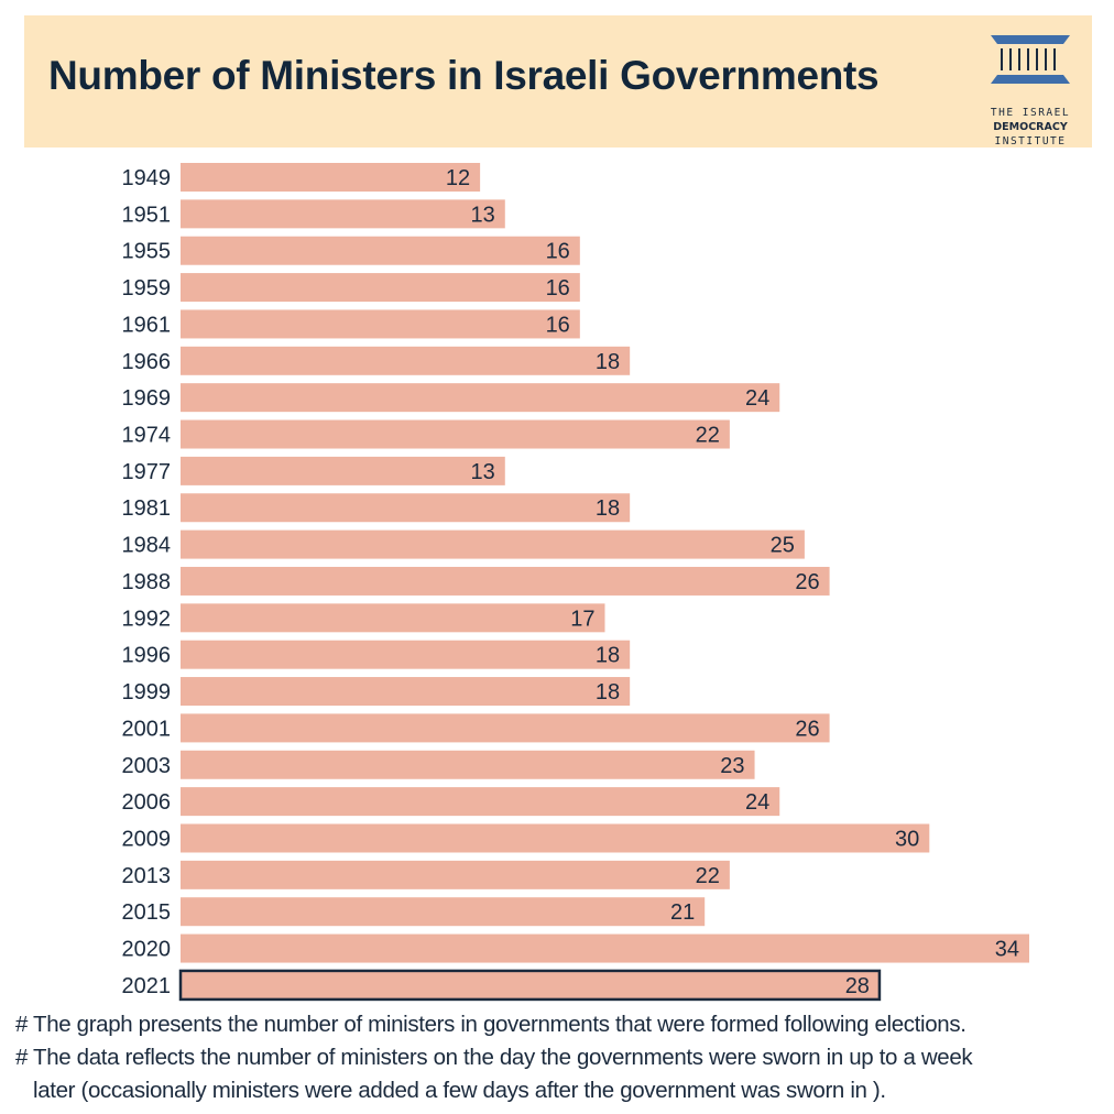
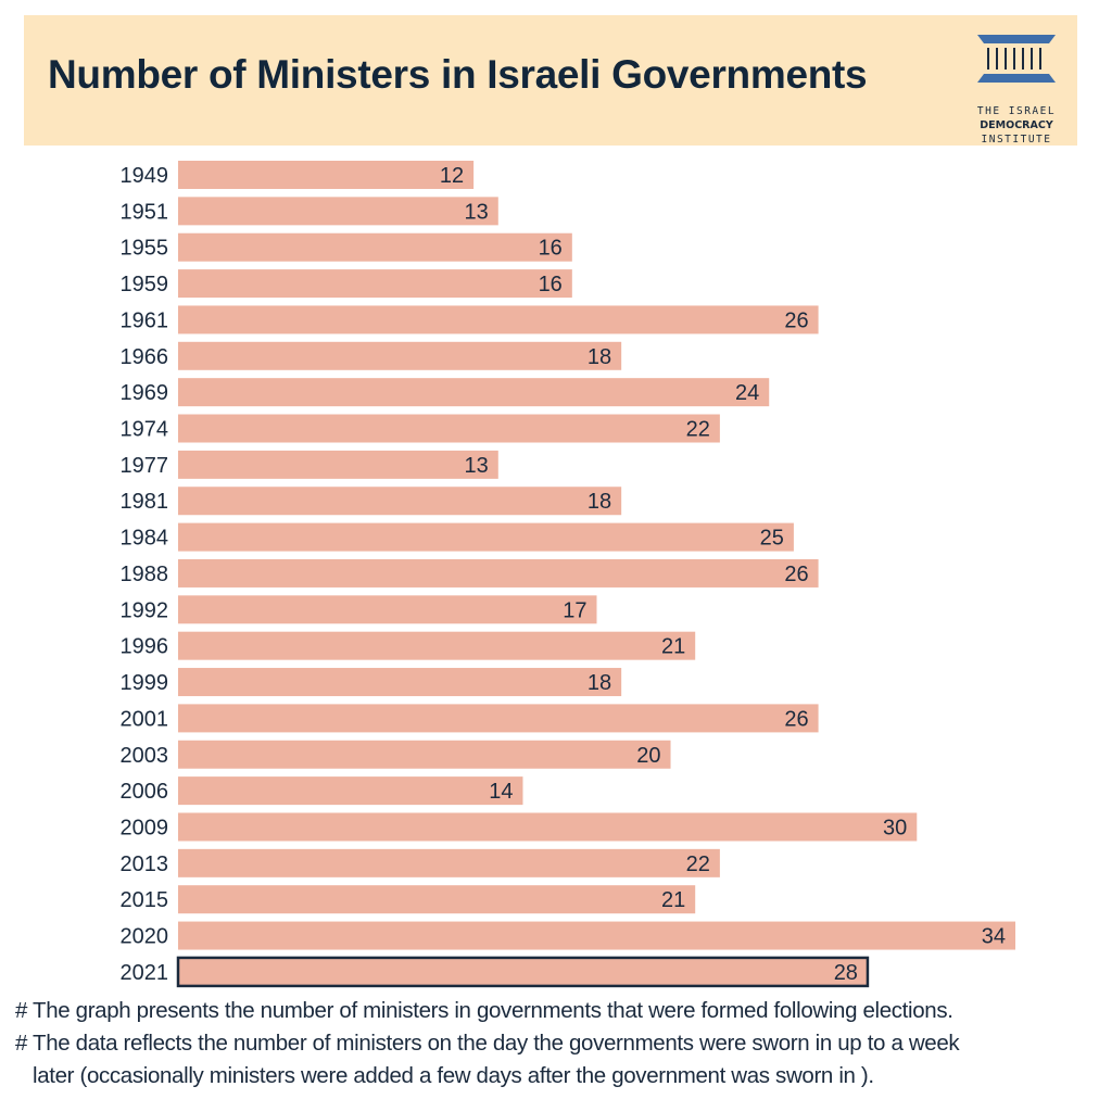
1961: 16 -> 26
1996: 18 -> 21
2003: 23 -> 20
2006: 24 -> 14
